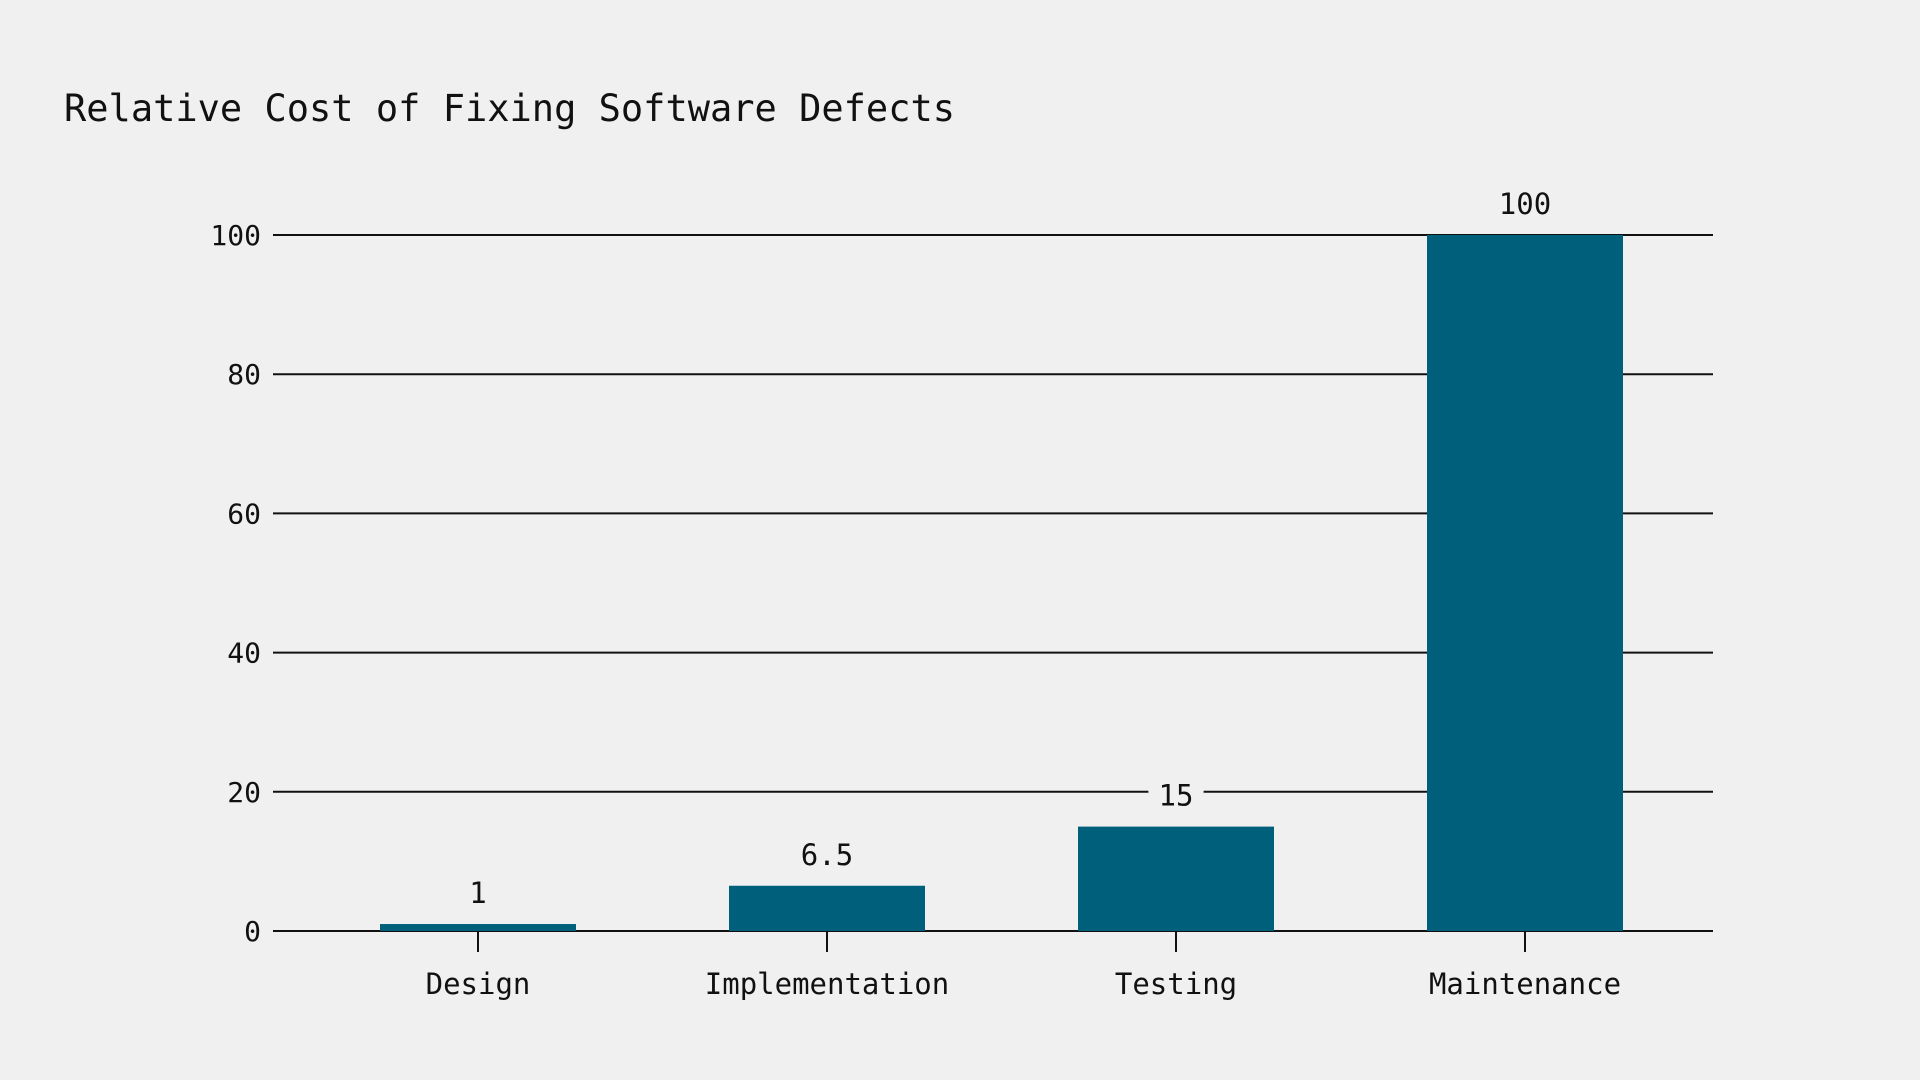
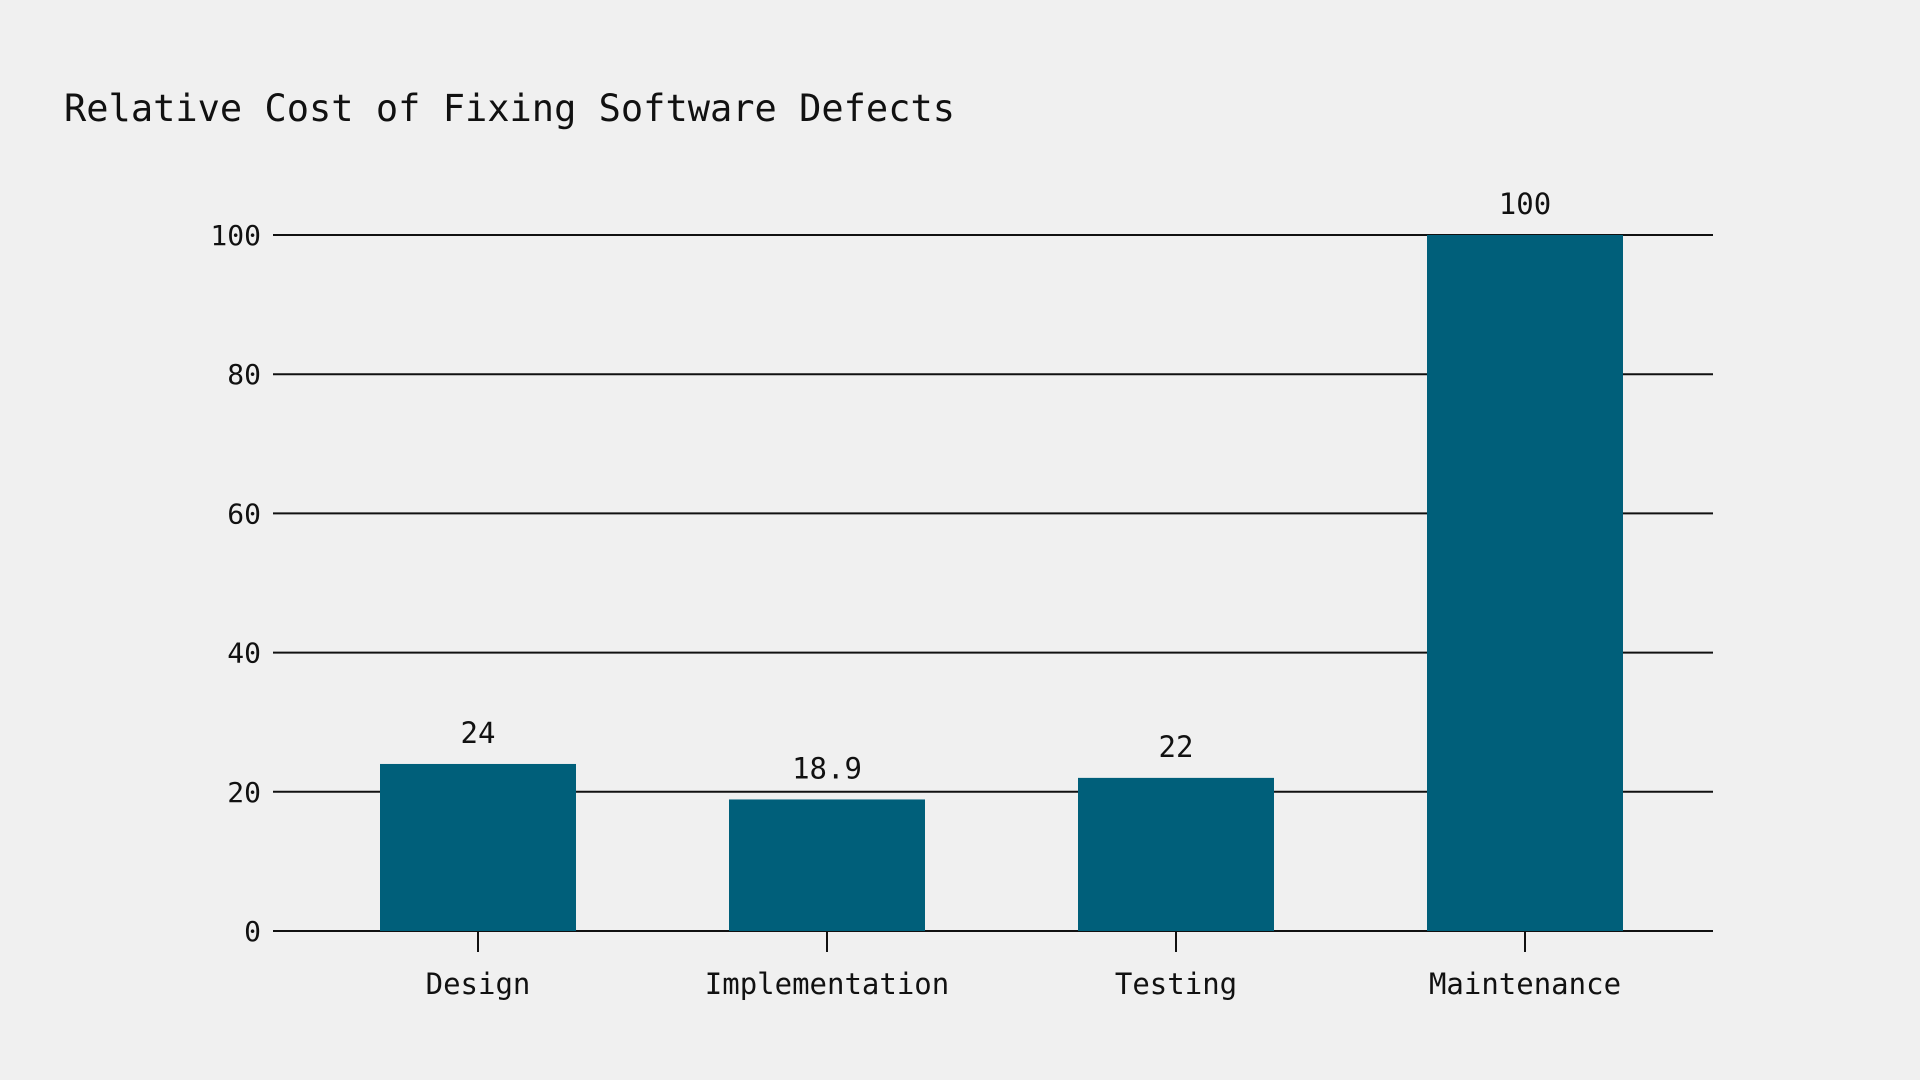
Design: 1 -> 24
Implementation: 6.5 -> 18.9
Testing: 15 -> 22
